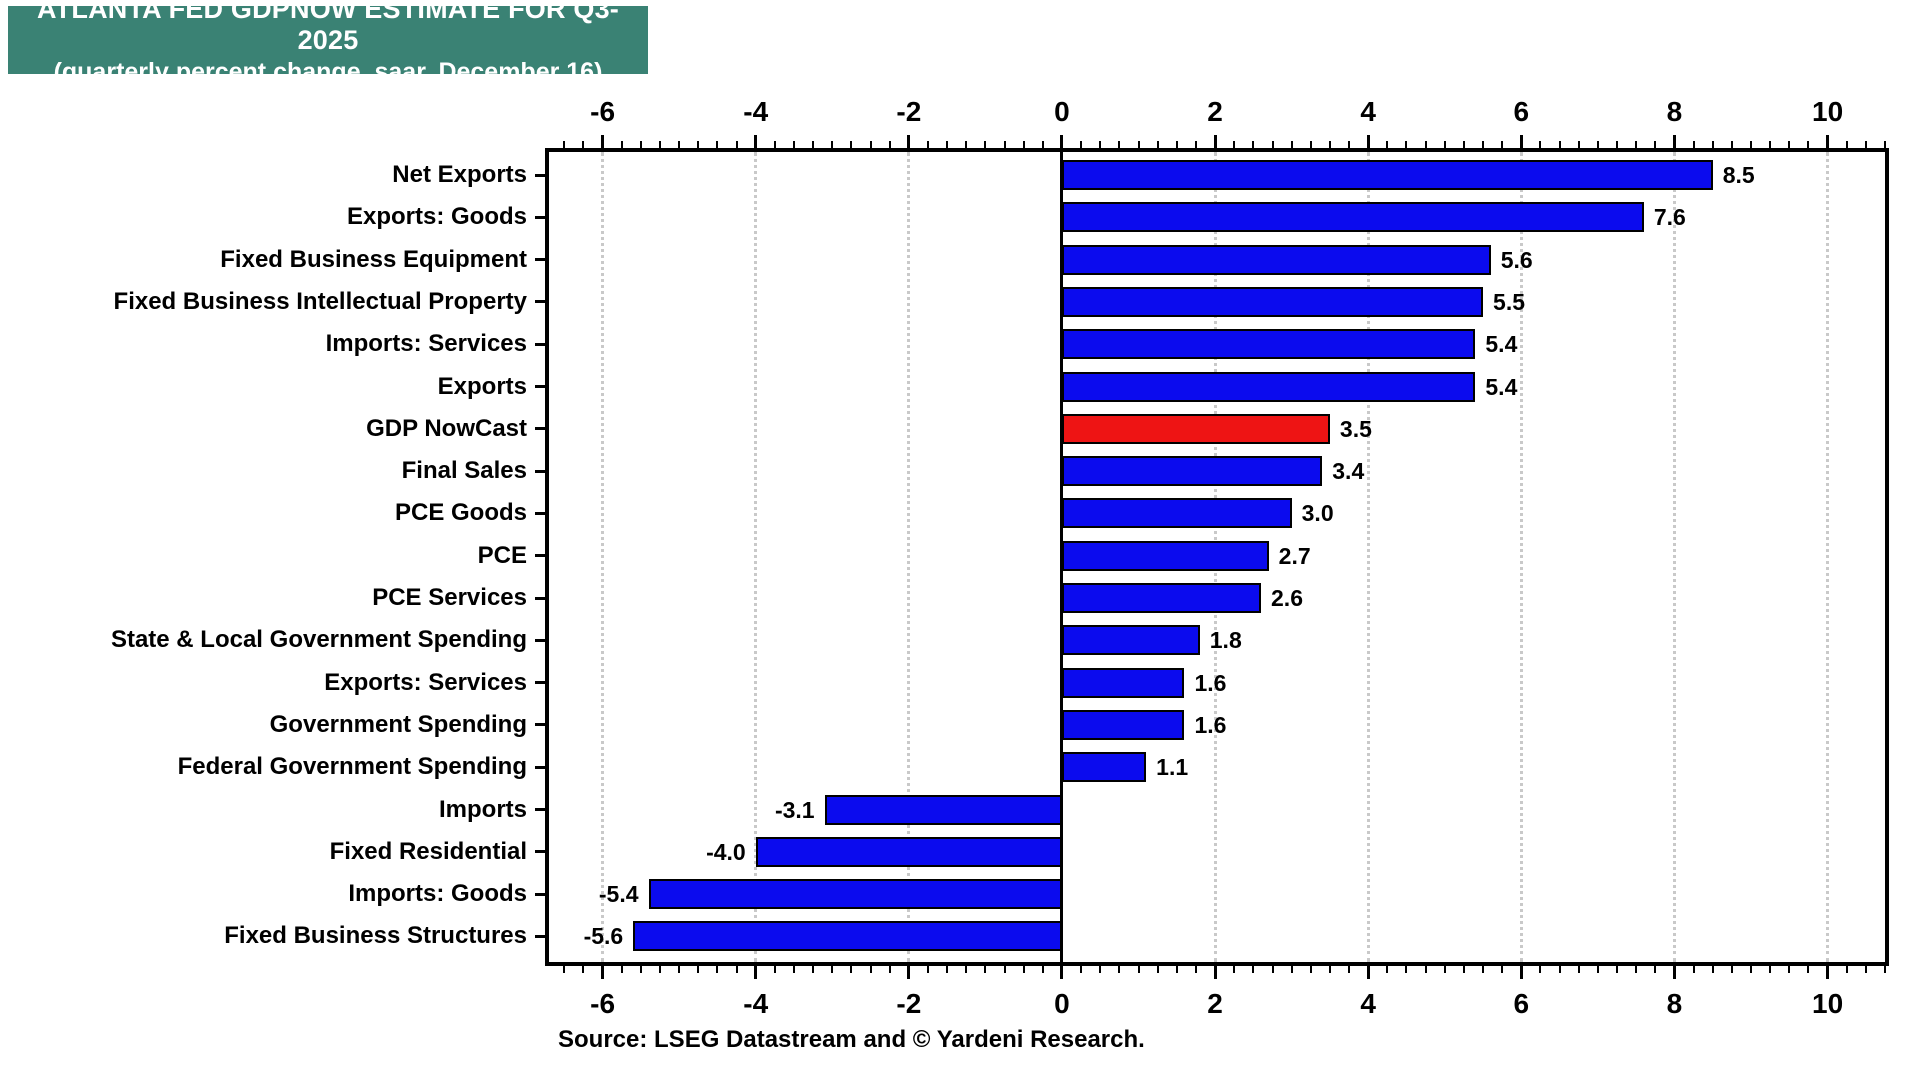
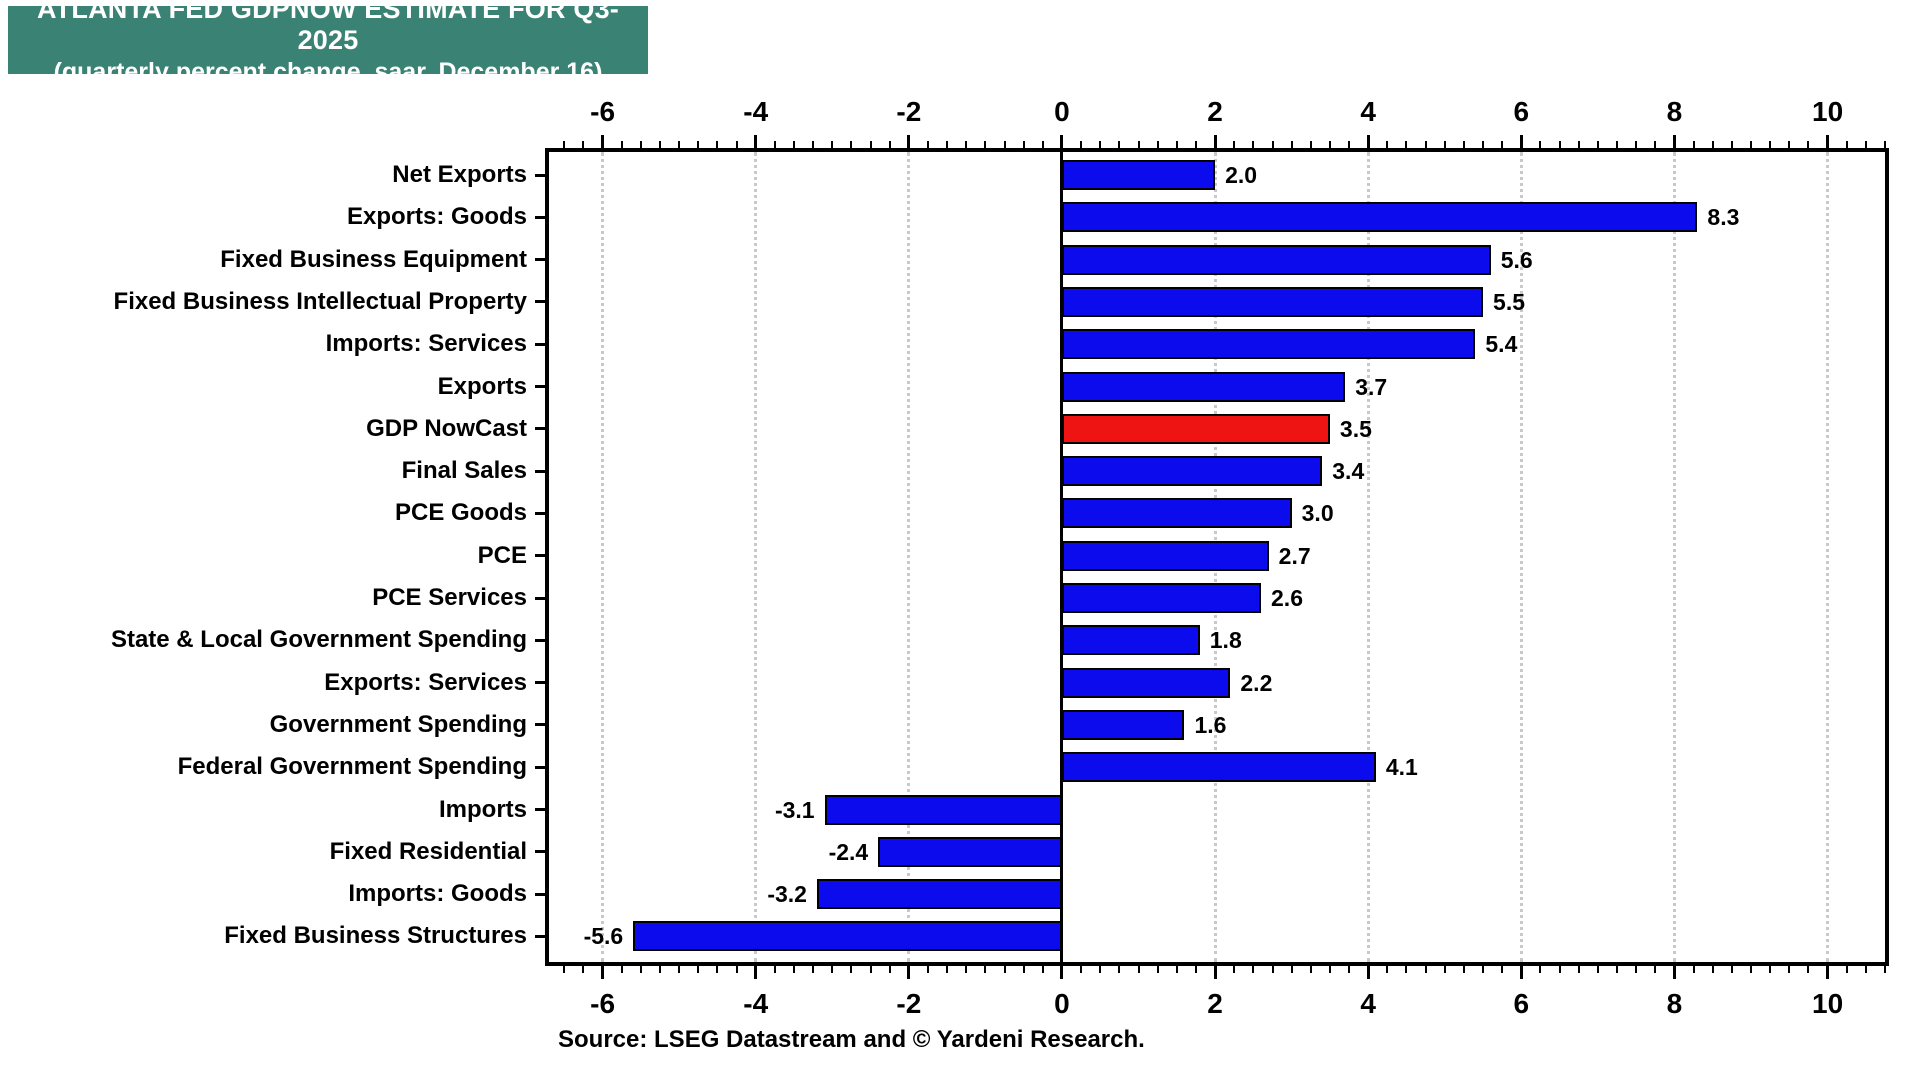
Net Exports: 8.5 -> 2.0
Exports: Goods: 7.6 -> 8.3
Exports: 5.4 -> 3.7
Exports: Services: 1.6 -> 2.2
Federal Government Spending: 1.1 -> 4.1
Fixed Residential: -4.0 -> -2.4
Imports: Goods: -5.4 -> -3.2
